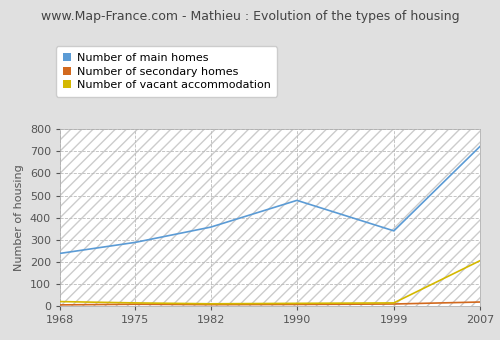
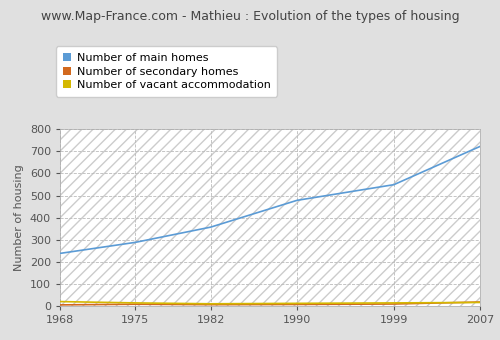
Number of main homes/1999: 340 -> 549
Number of vacant accommodation/2007: 205 -> 16
